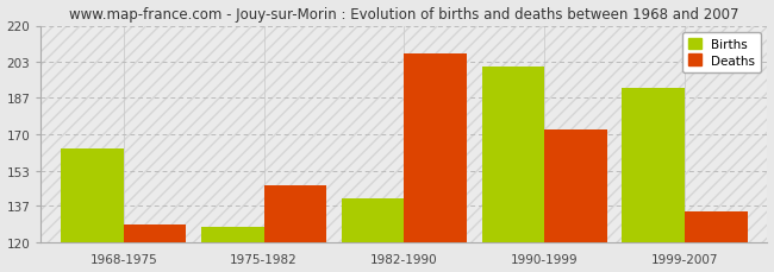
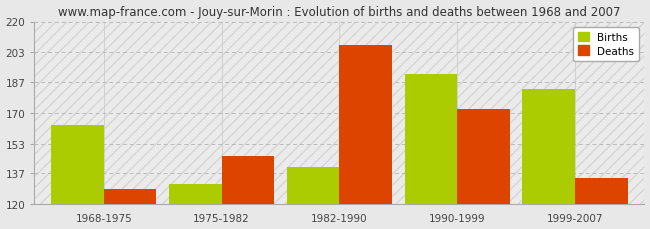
Births/1975-1982: 127 -> 131
Births/1990-1999: 201 -> 191
Births/1999-2007: 191 -> 183
